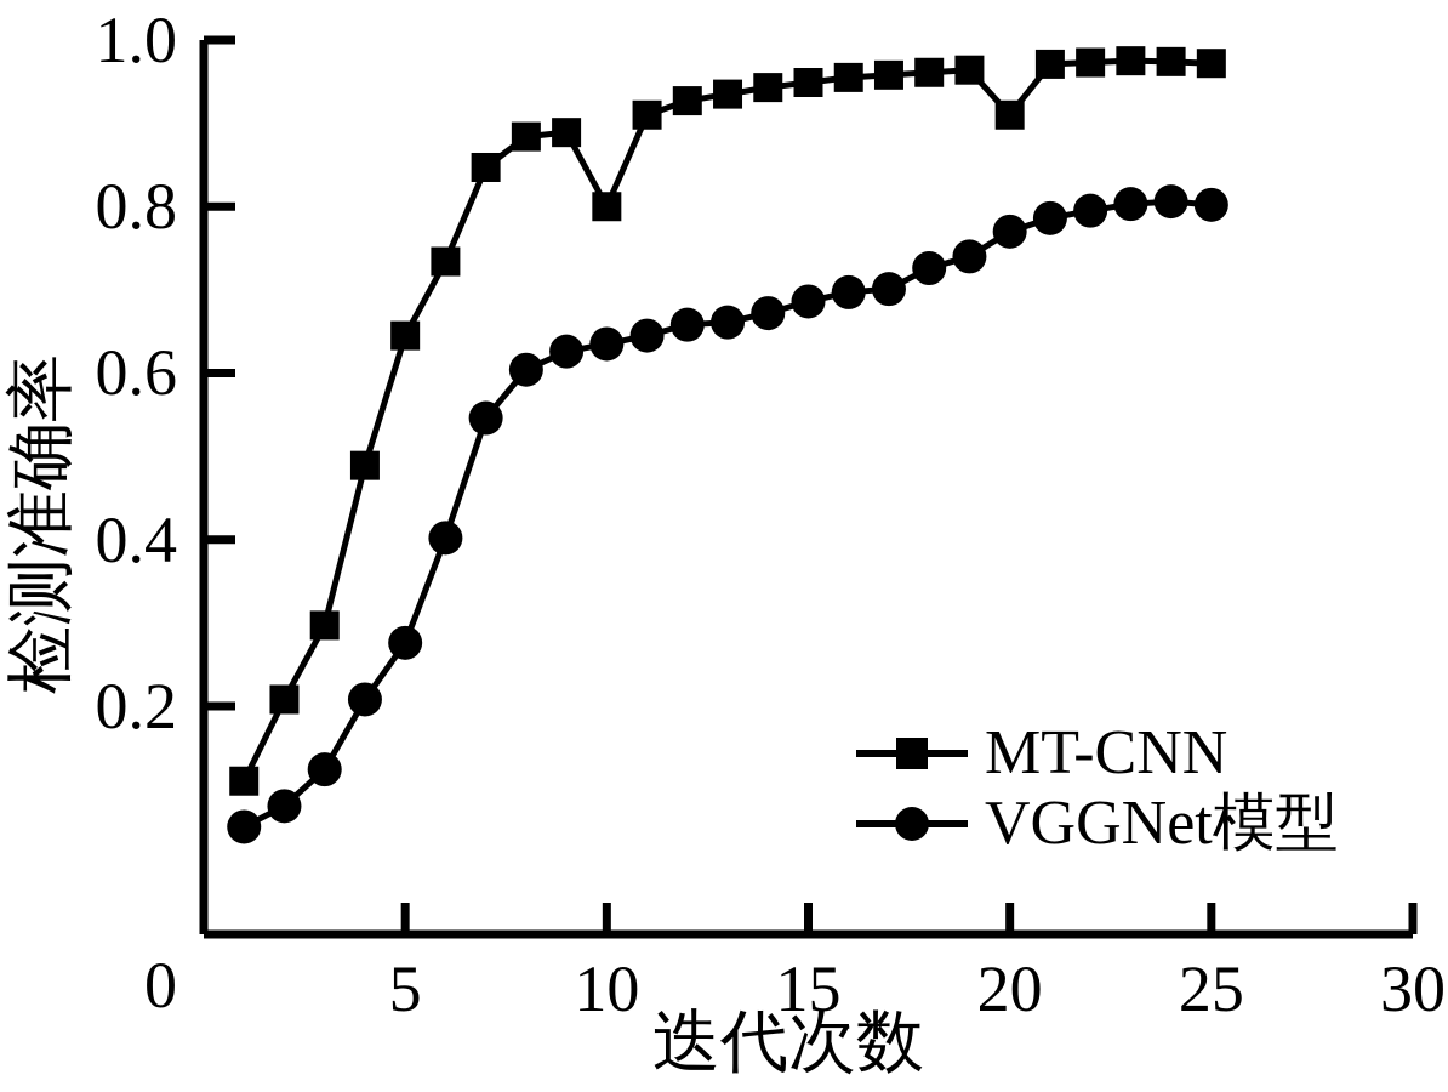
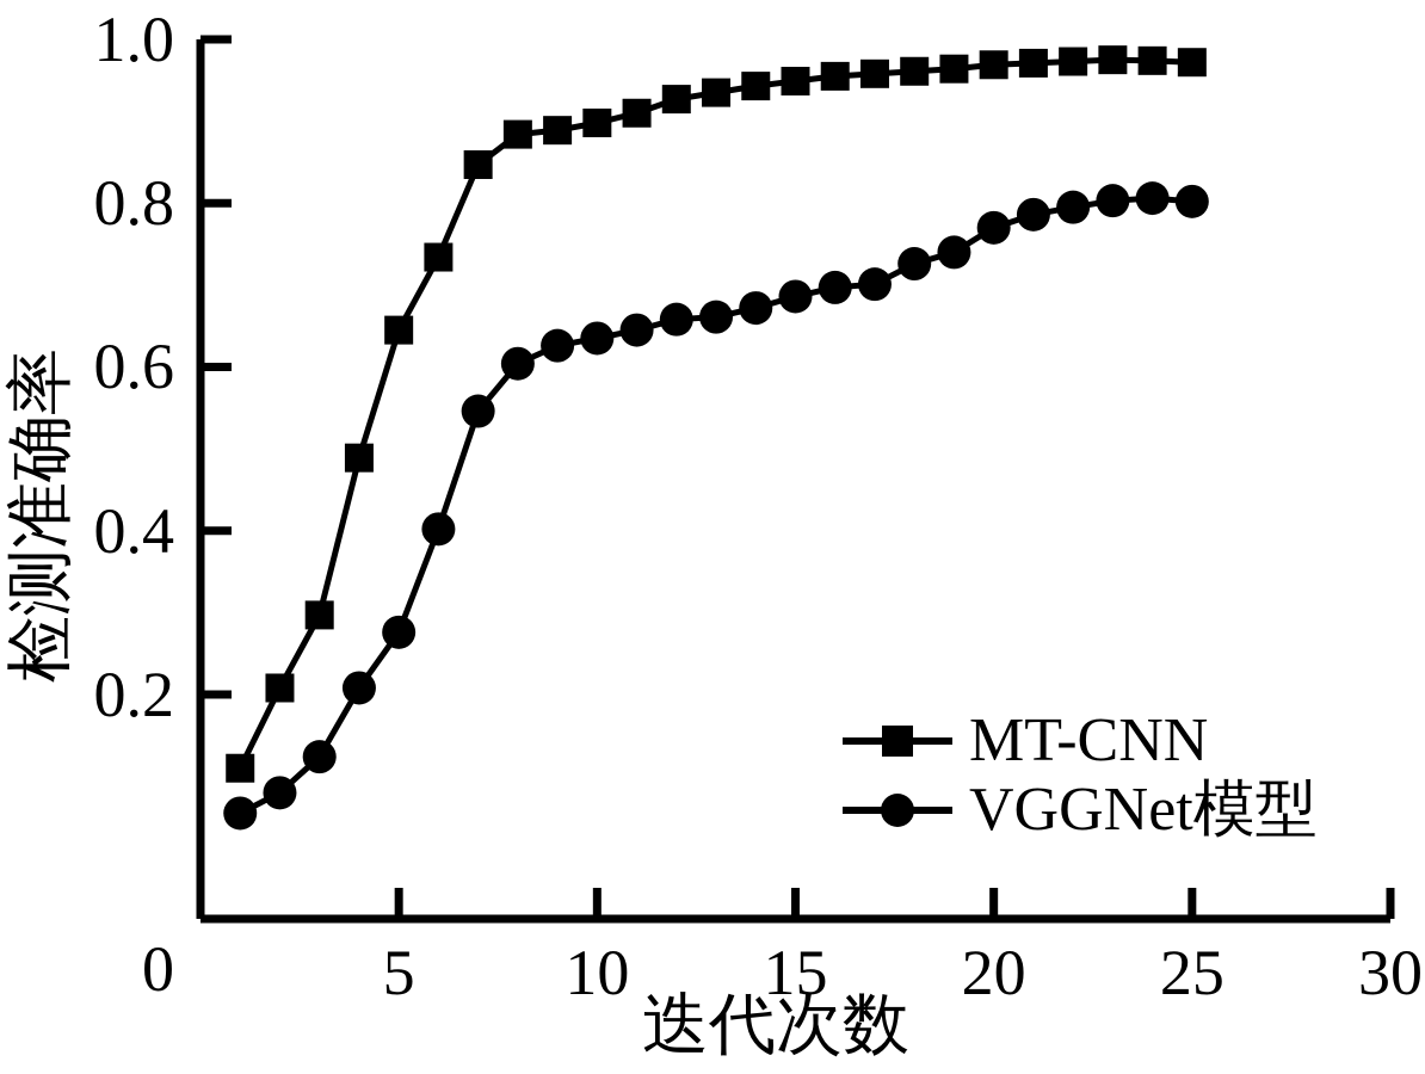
MT-CNN/10: 0.80 -> 0.90
MT-CNN/20: 0.91 -> 0.97
